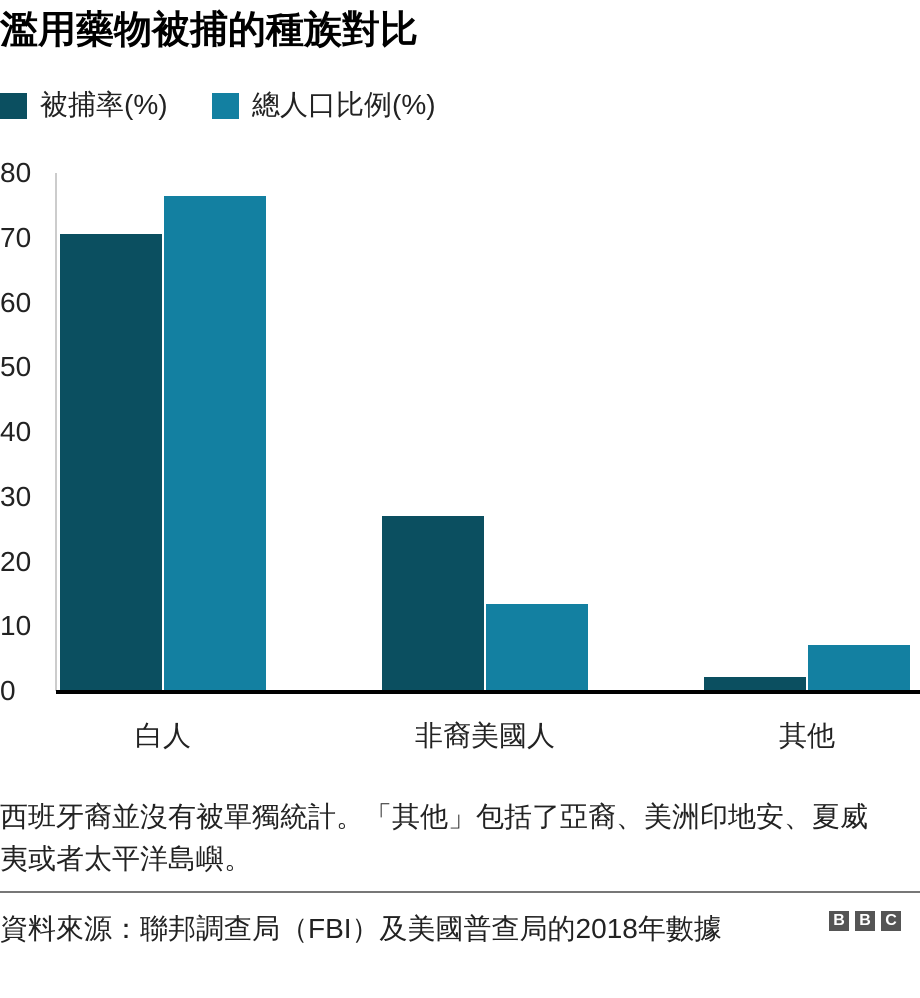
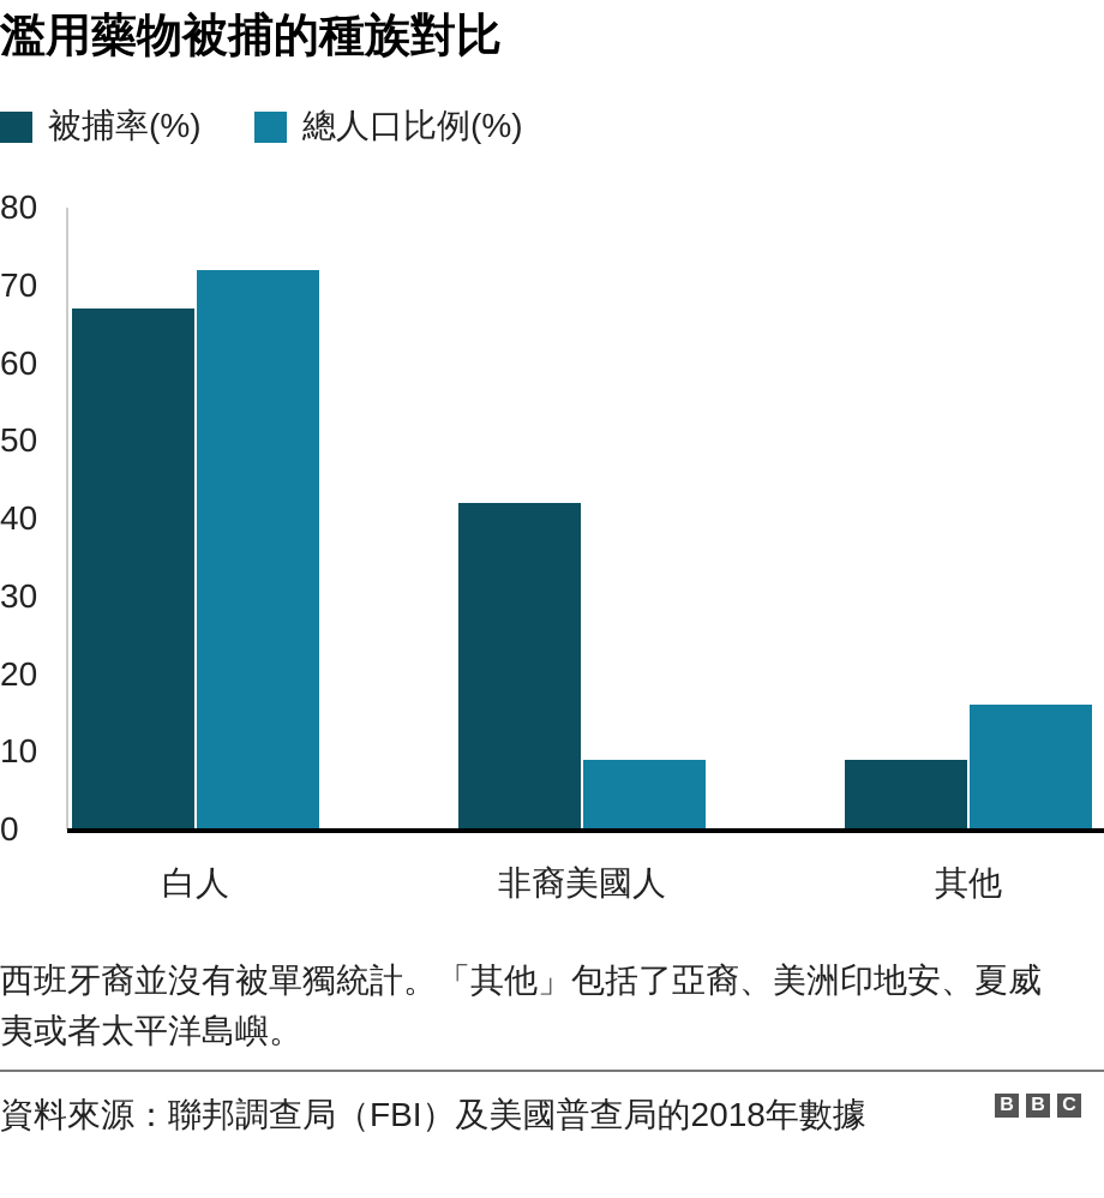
被捕率(%)/白人: 71 -> 67
總人口比例(%)/白人: 76 -> 72
被捕率(%)/非裔美國人: 27 -> 42
總人口比例(%)/非裔美國人: 13 -> 9
被捕率(%)/其他: 2 -> 9
總人口比例(%)/其他: 7 -> 16
